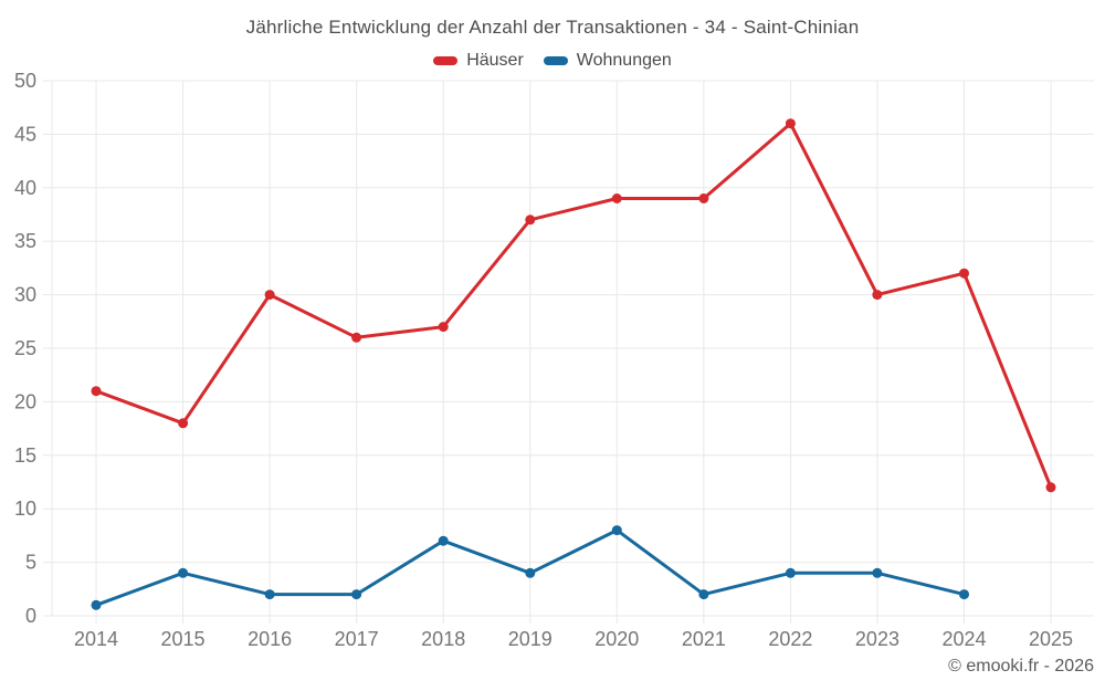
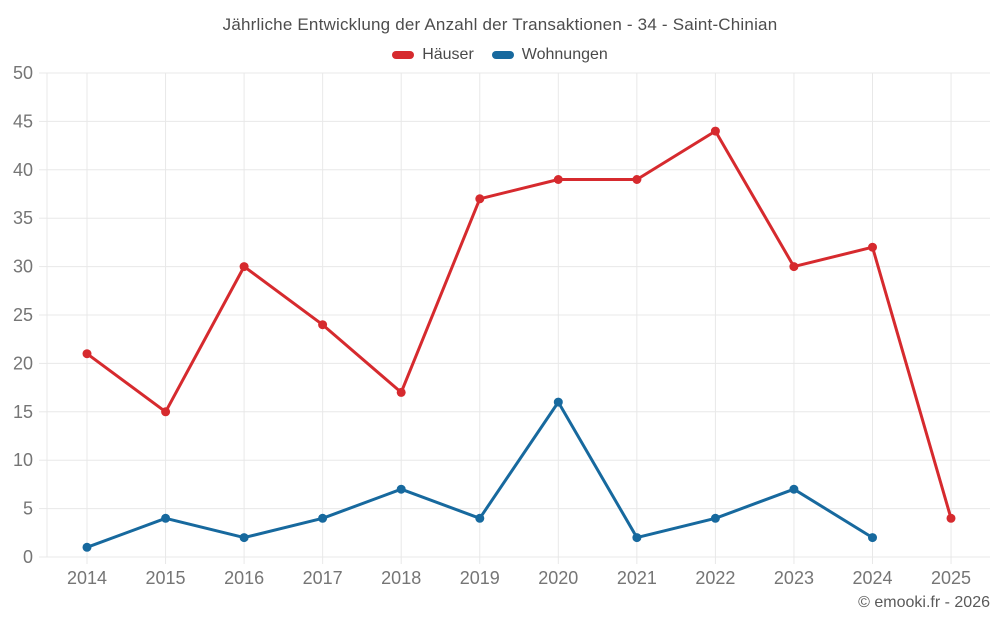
Häuser/2015: 18 -> 15
Häuser/2017: 26 -> 24
Wohnungen/2017: 2 -> 4
Häuser/2018: 27 -> 17
Wohnungen/2020: 8 -> 16
Häuser/2022: 46 -> 44
Wohnungen/2023: 4 -> 7
Häuser/2025: 12 -> 4
